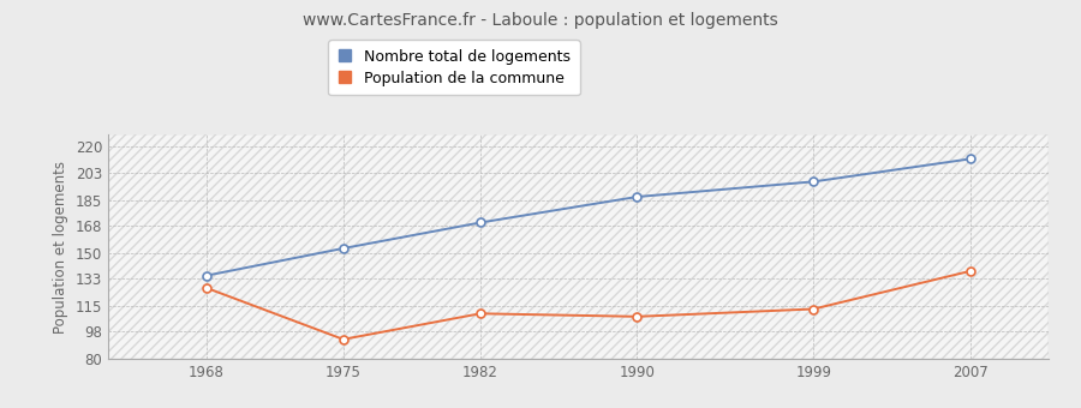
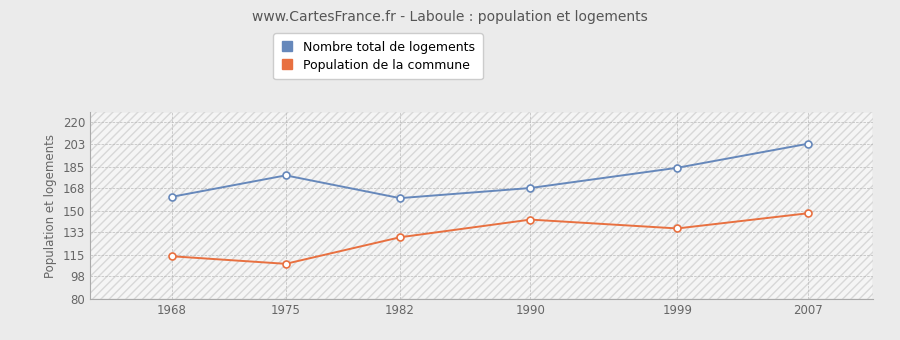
Nombre total de logements/1968: 135 -> 161
Population de la commune/1968: 127 -> 114
Nombre total de logements/1975: 153 -> 178
Population de la commune/1975: 93 -> 108
Nombre total de logements/1982: 170 -> 160
Population de la commune/1982: 110 -> 129
Nombre total de logements/1990: 187 -> 168
Population de la commune/1990: 108 -> 143
Nombre total de logements/1999: 197 -> 184
Population de la commune/1999: 113 -> 136
Nombre total de logements/2007: 212 -> 203
Population de la commune/2007: 138 -> 148
